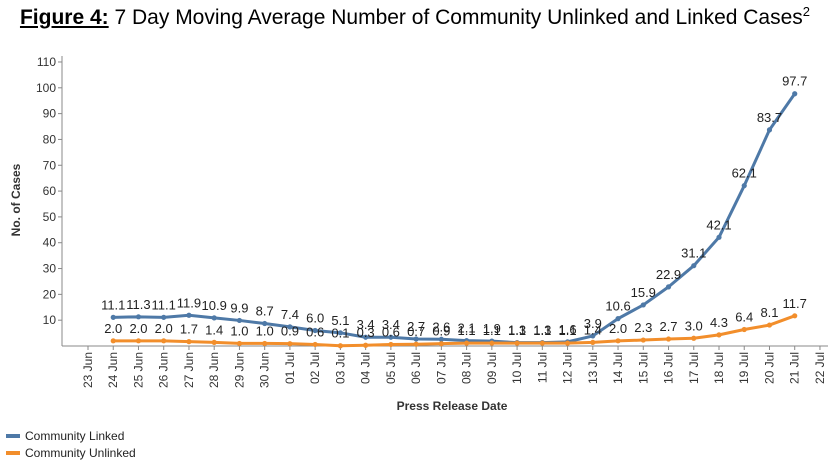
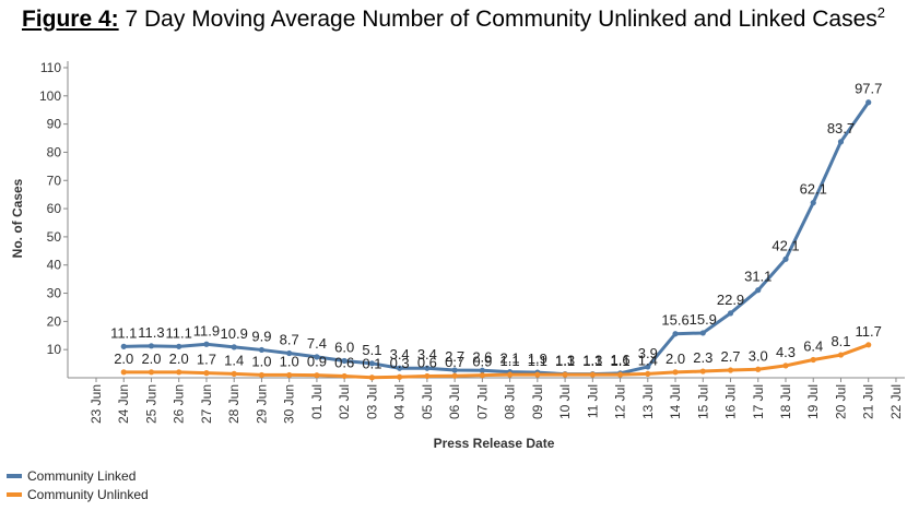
Community Linked/14 Jul: 10.6 -> 15.6
